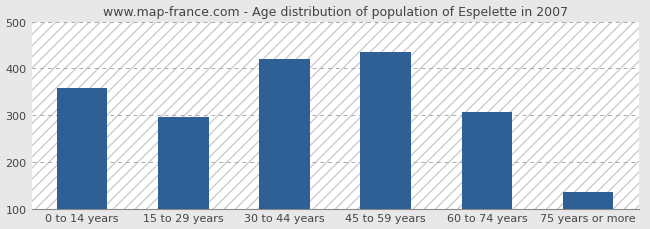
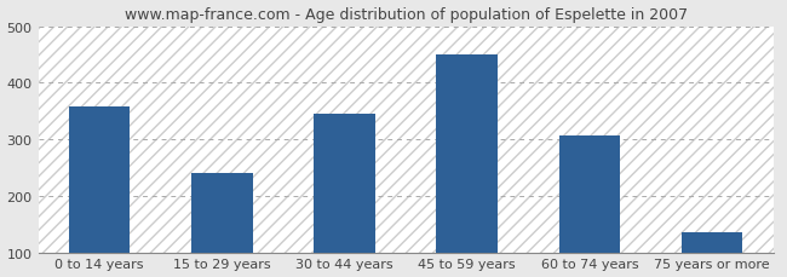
15 to 29 years: 295 -> 240
30 to 44 years: 420 -> 345
45 to 59 years: 435 -> 450
